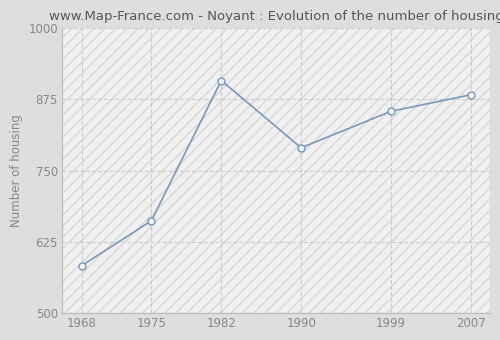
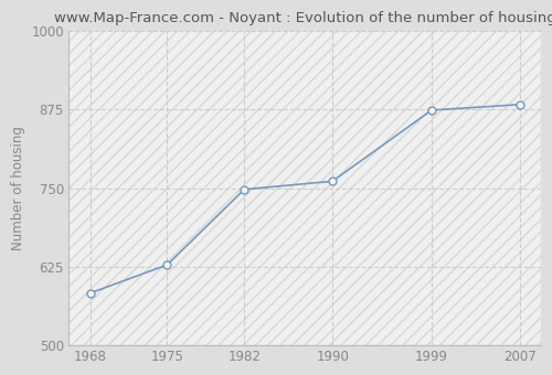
1975: 662 -> 628
1982: 908 -> 748
1990: 790 -> 761
1999: 854 -> 874
